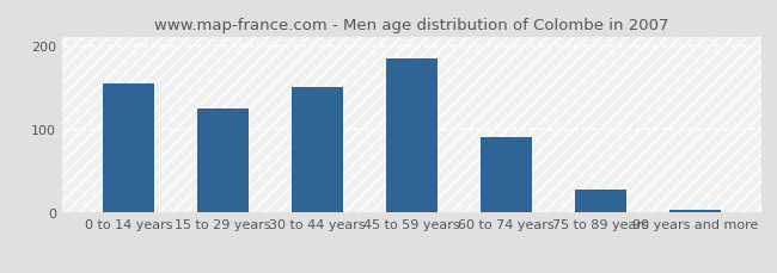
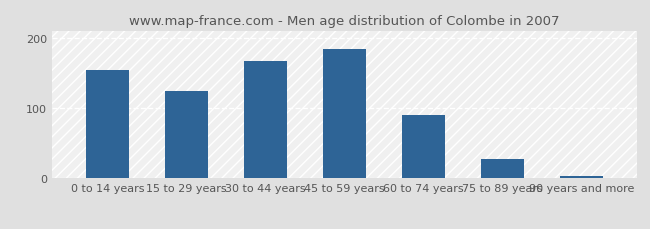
30 to 44 years: 150 -> 168
